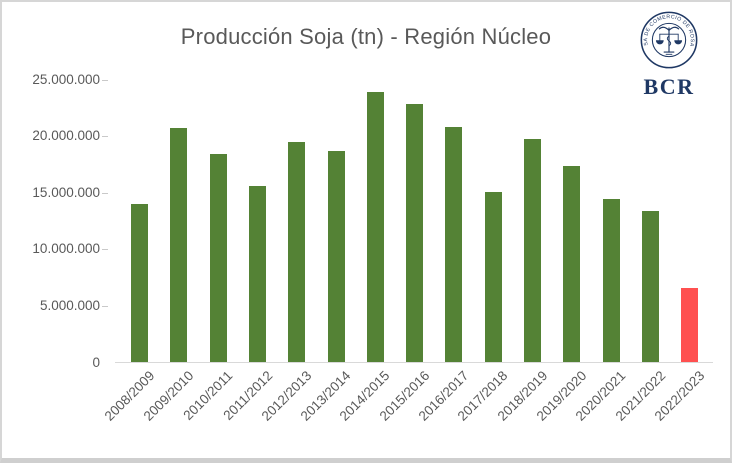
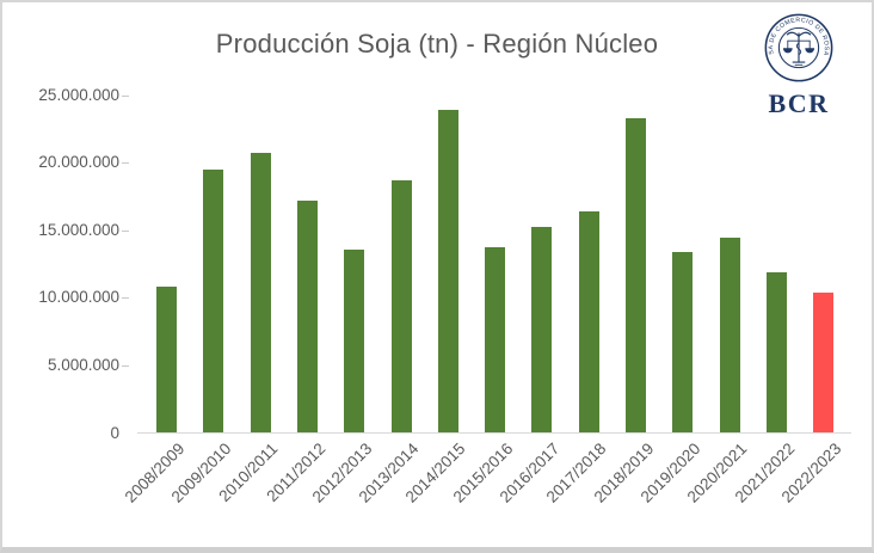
2008/2009: 14000000 -> 10800000
2009/2010: 20700000 -> 19500000
2010/2011: 18400000 -> 20700000
2011/2012: 15600000 -> 17200000
2012/2013: 19500000 -> 13600000
2015/2016: 22800000 -> 13700000
2016/2017: 20800000 -> 15200000
2017/2018: 15100000 -> 16400000
2018/2019: 19700000 -> 23300000
2019/2020: 17400000 -> 13400000
2021/2022: 13400000 -> 11900000
2022/2023: 6600000 -> 10400000
